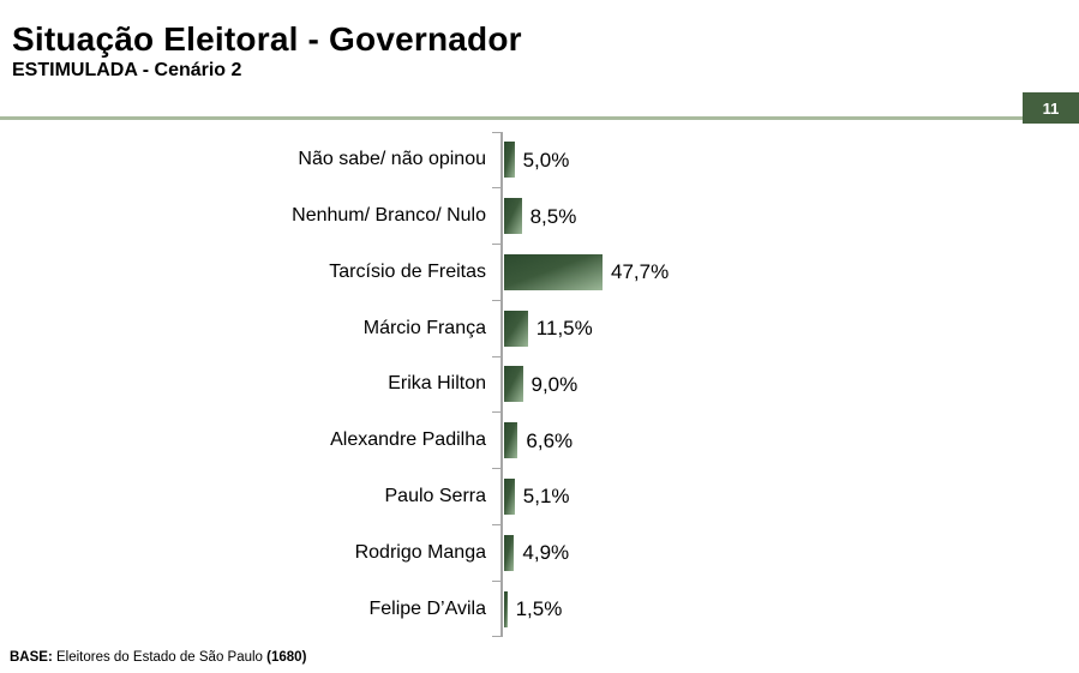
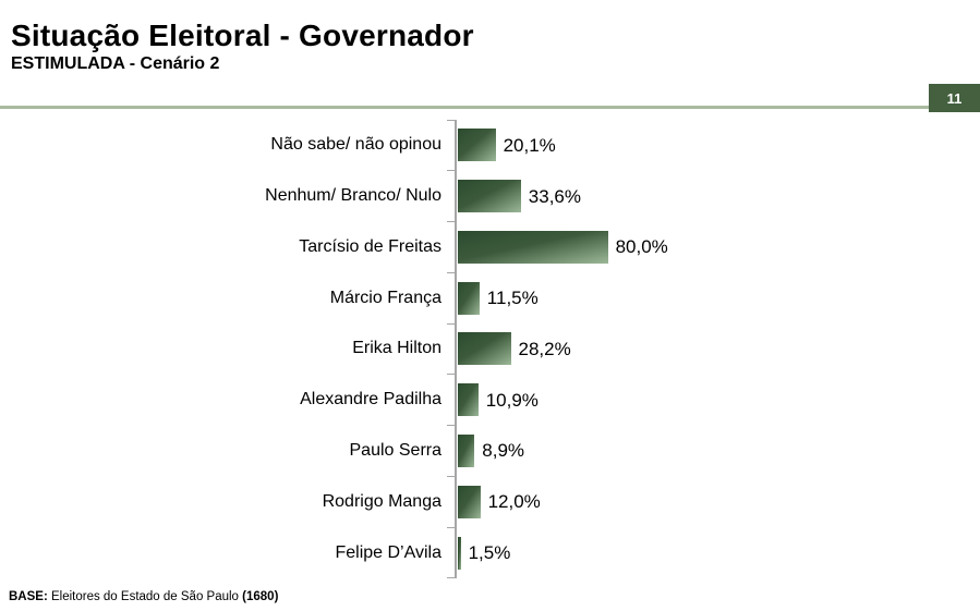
Não sabe/ não opinou: 5,0% -> 20,1%
Nenhum/ Branco/ Nulo: 8,5% -> 33,6%
Tarcísio de Freitas: 47,7% -> 80,0%
Erika Hilton: 9,0% -> 28,2%
Alexandre Padilha: 6,6% -> 10,9%
Paulo Serra: 5,1% -> 8,9%
Rodrigo Manga: 4,9% -> 12,0%
